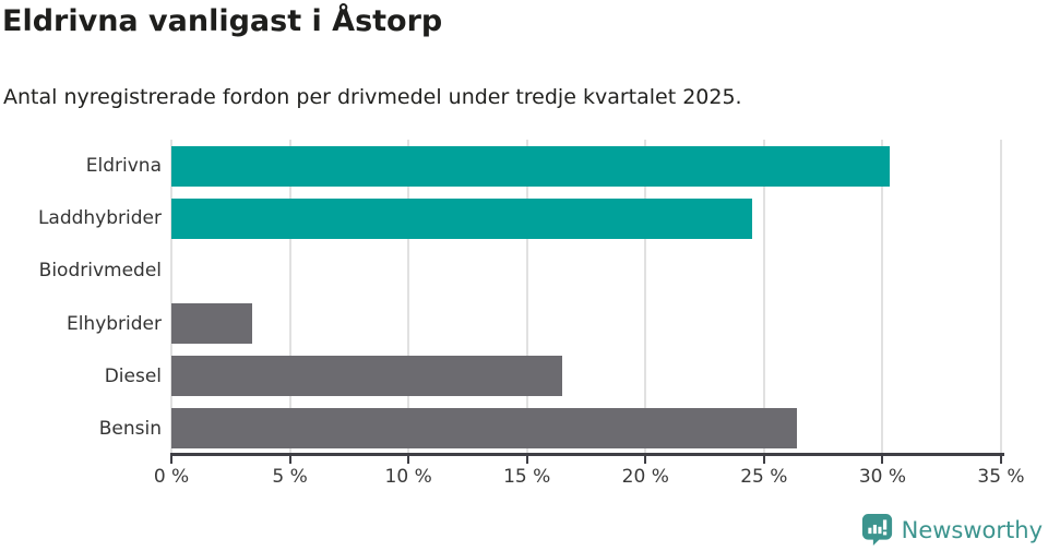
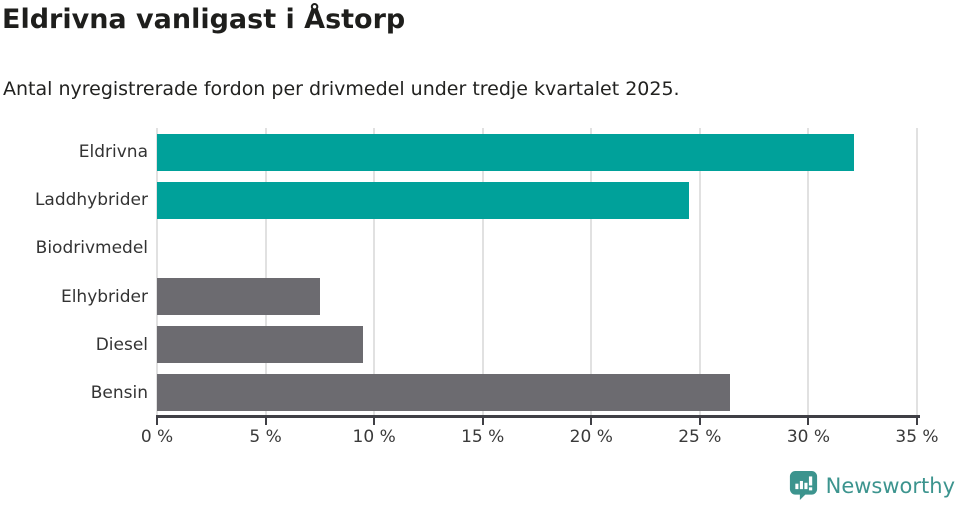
Eldrivna: 30.3% -> 32.1%
Elhybrider: 3.4% -> 7.5%
Diesel: 16.5% -> 9.5%
